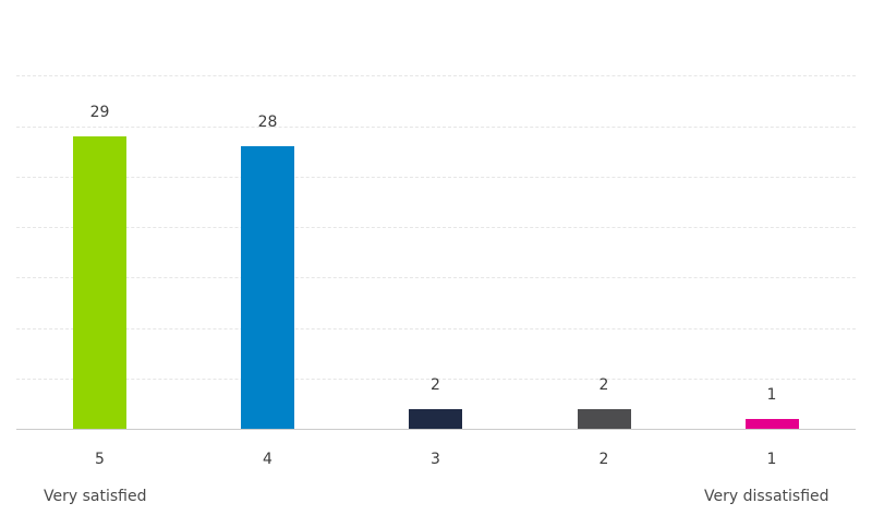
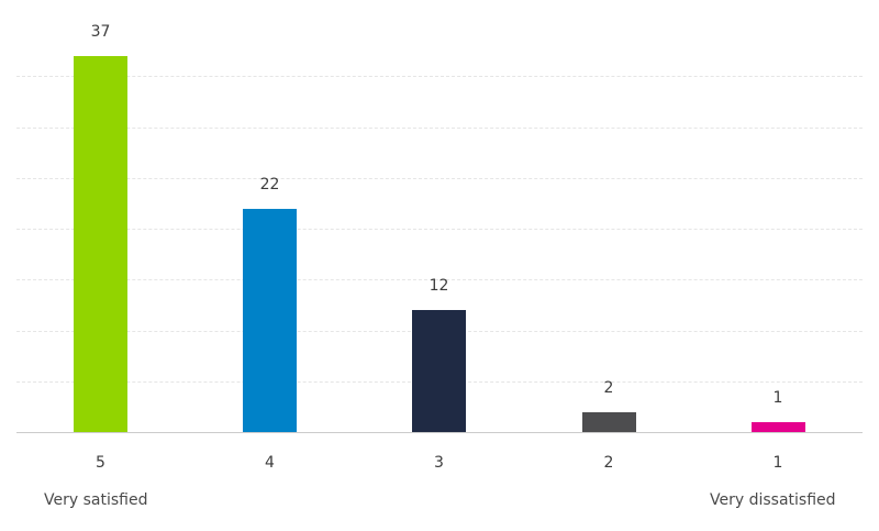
5: 29 -> 37
4: 28 -> 22
3: 2 -> 12
